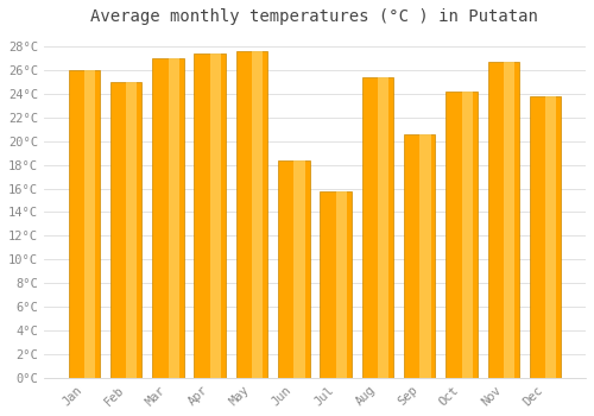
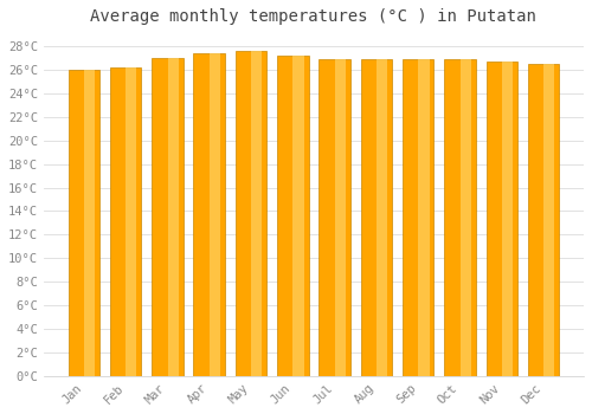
Feb: 25.0°C -> 26.2°C
Jun: 18.4°C -> 27.2°C
Jul: 15.8°C -> 26.9°C
Aug: 25.4°C -> 26.9°C
Sep: 20.6°C -> 26.9°C
Oct: 24.2°C -> 26.9°C
Dec: 23.8°C -> 26.5°C
